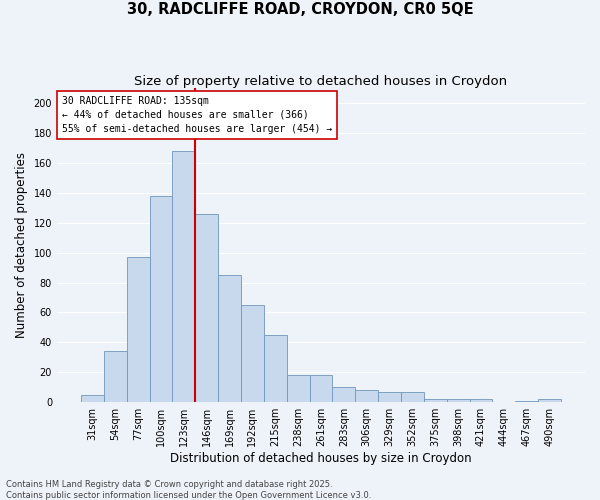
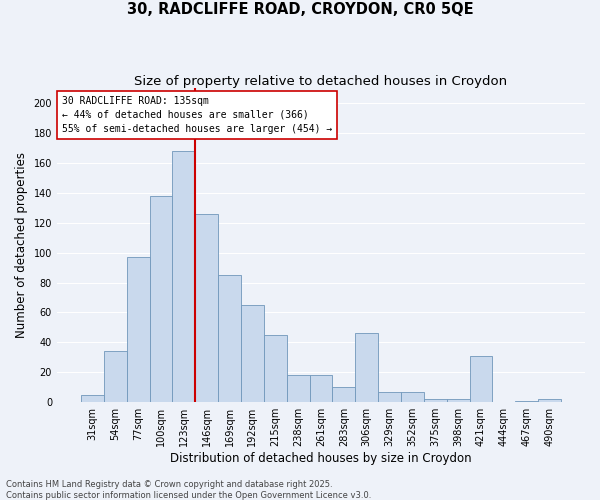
306sqm: 8 -> 46
421sqm: 2 -> 31
